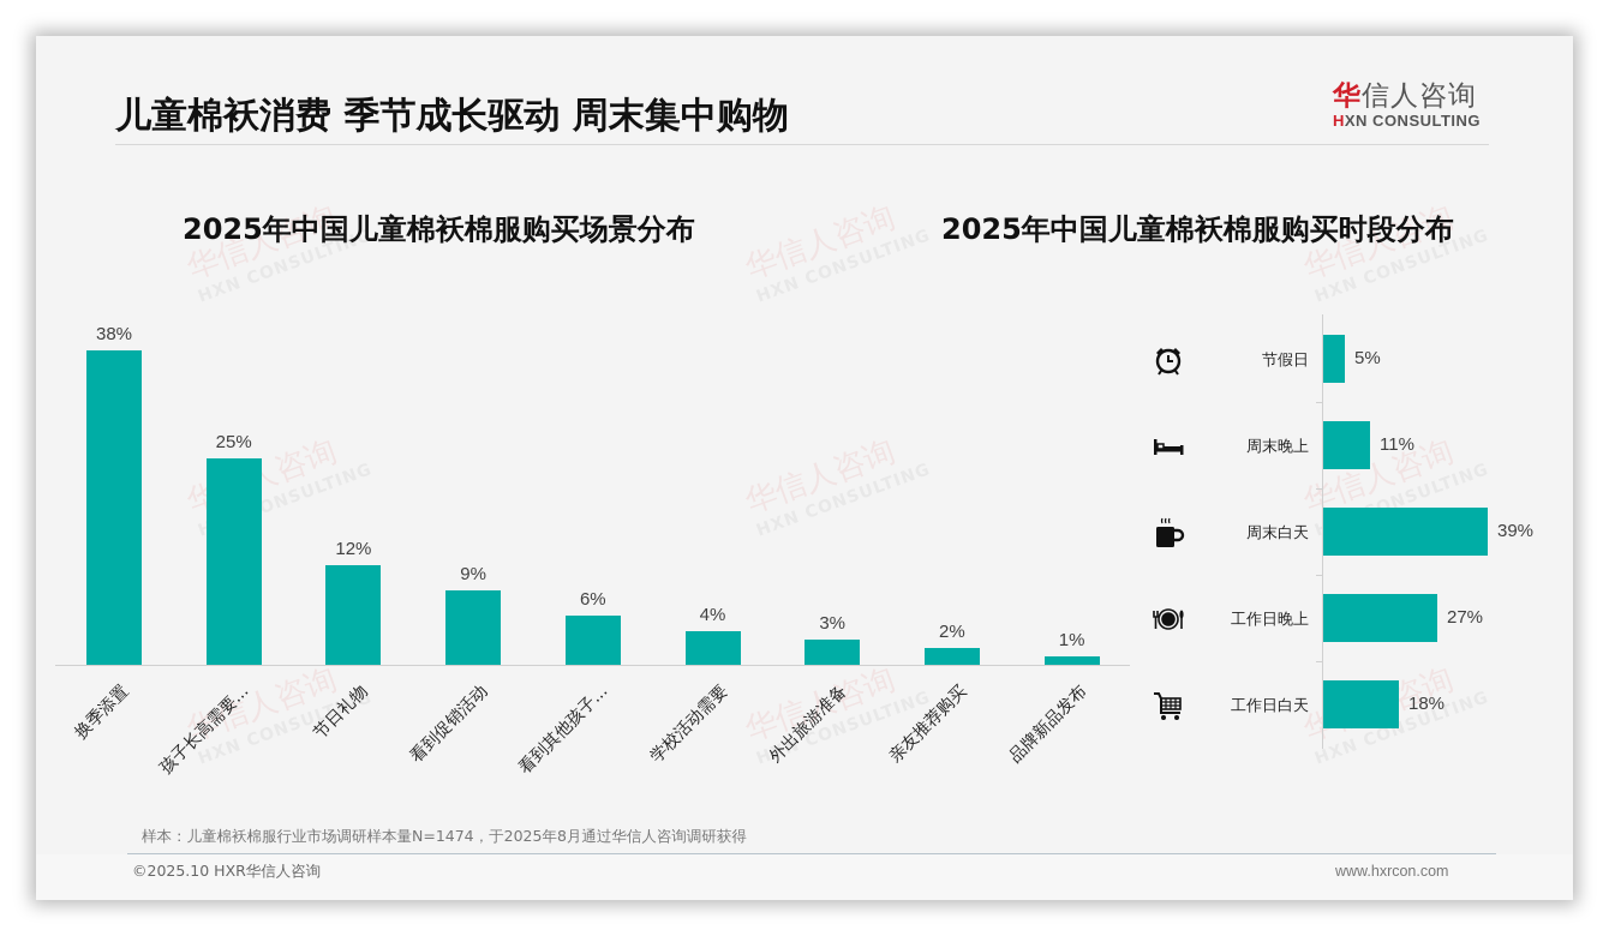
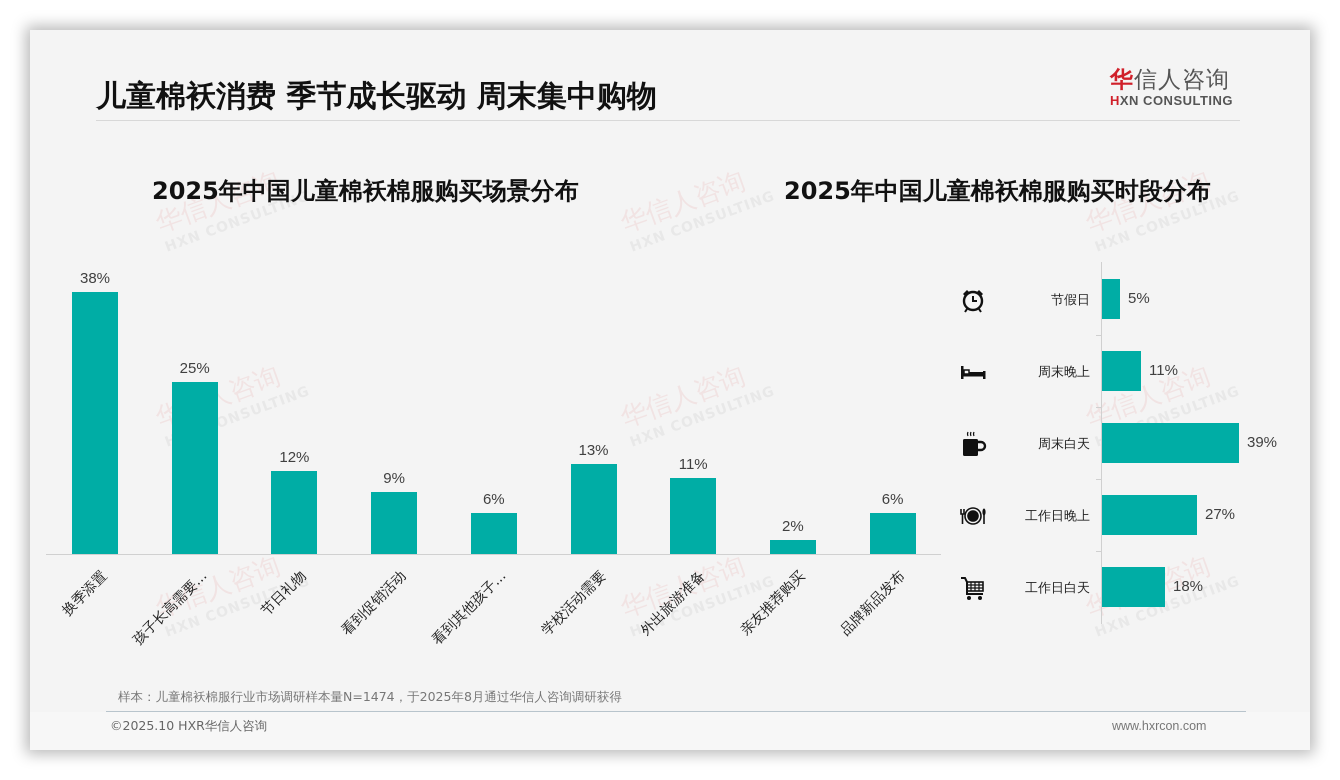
2025年中国儿童棉袄棉服购买场景分布/学校活动需要: 4% -> 13%
2025年中国儿童棉袄棉服购买场景分布/外出旅游准备: 3% -> 11%
2025年中国儿童棉袄棉服购买场景分布/品牌新品发布: 1% -> 6%
